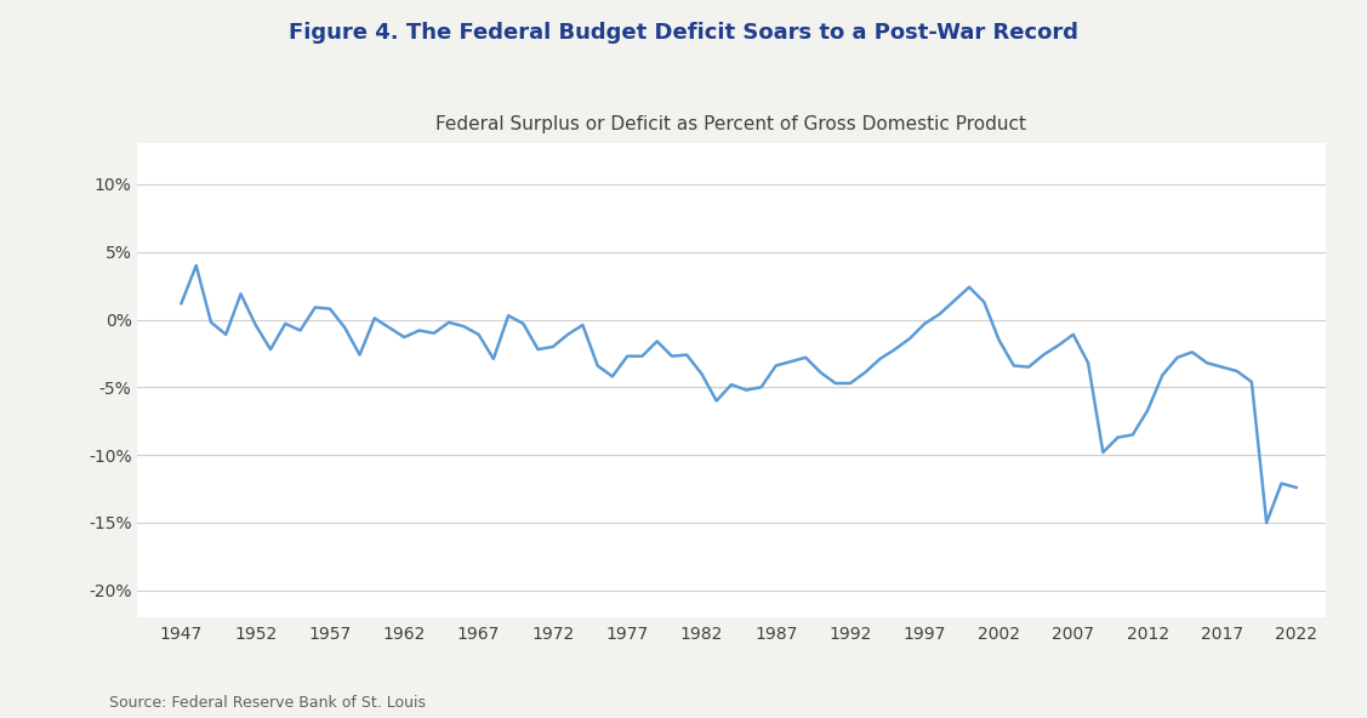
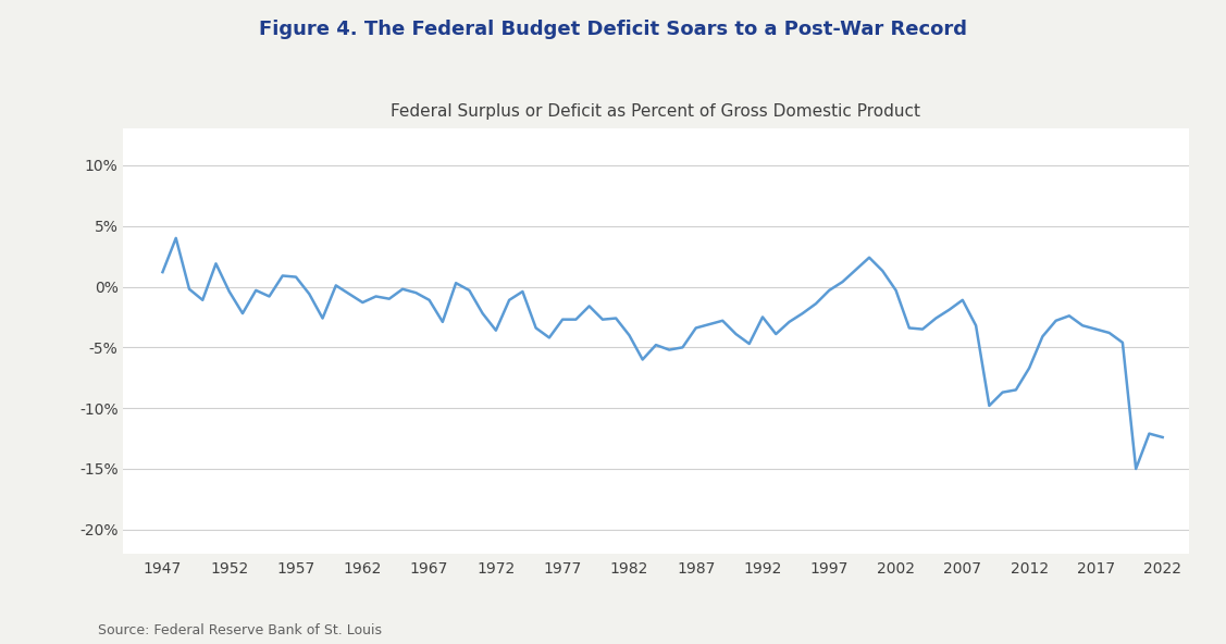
1972: -2.0% -> -3.6%
1992: -4.7% -> -2.5%
2002: -1.5% -> -0.3%
